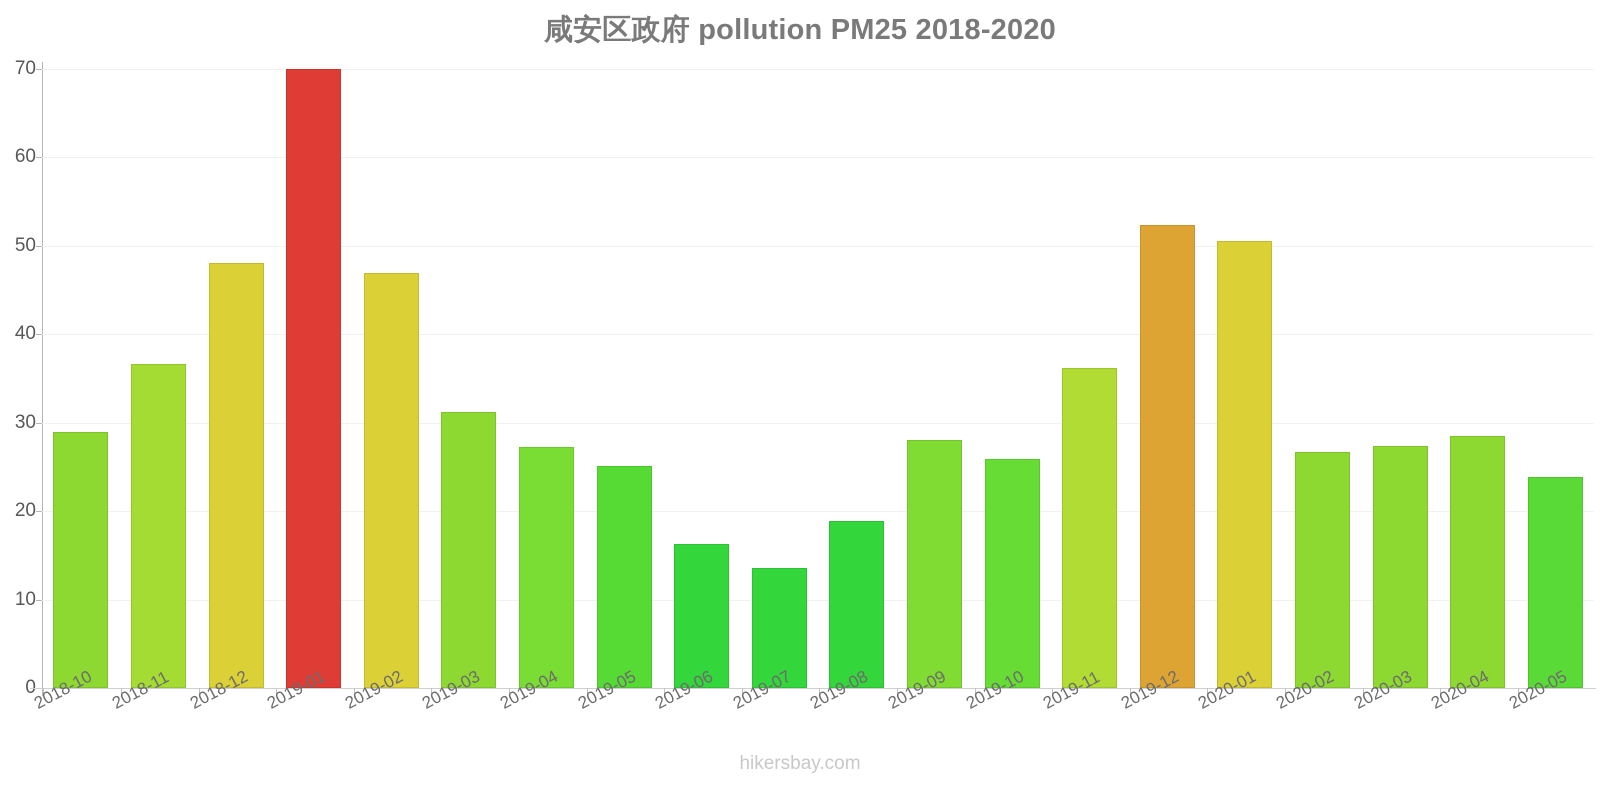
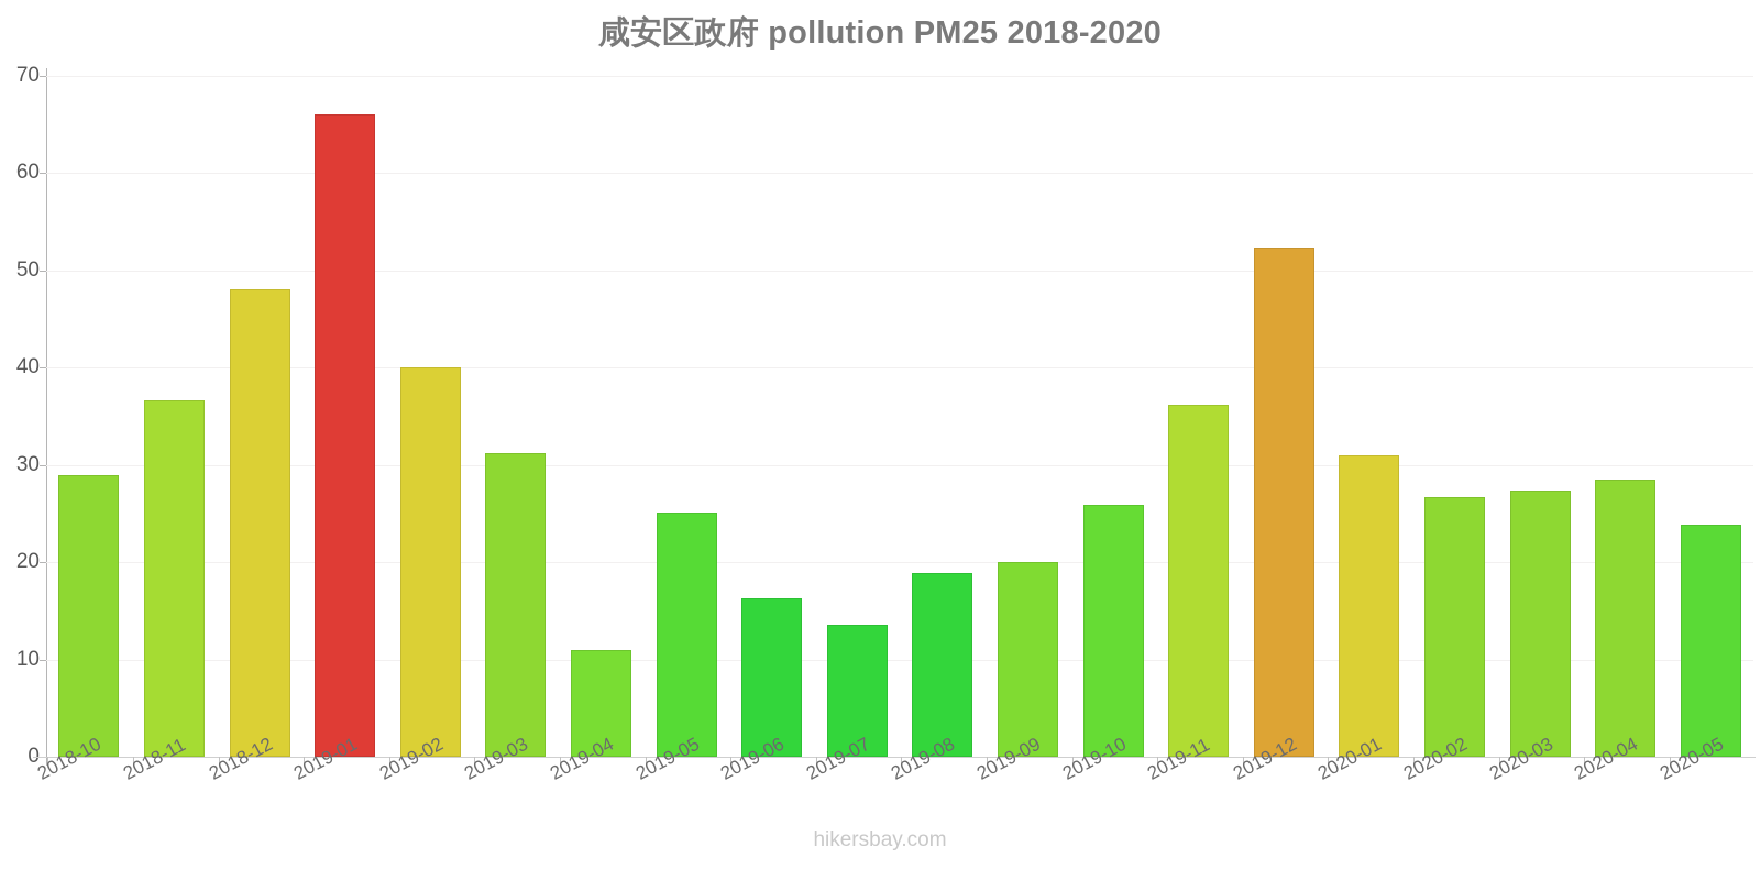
2019-01: 70 -> 66
2019-02: 47 -> 40
2019-04: 27 -> 11
2019-09: 28 -> 20
2020-01: 51 -> 31
